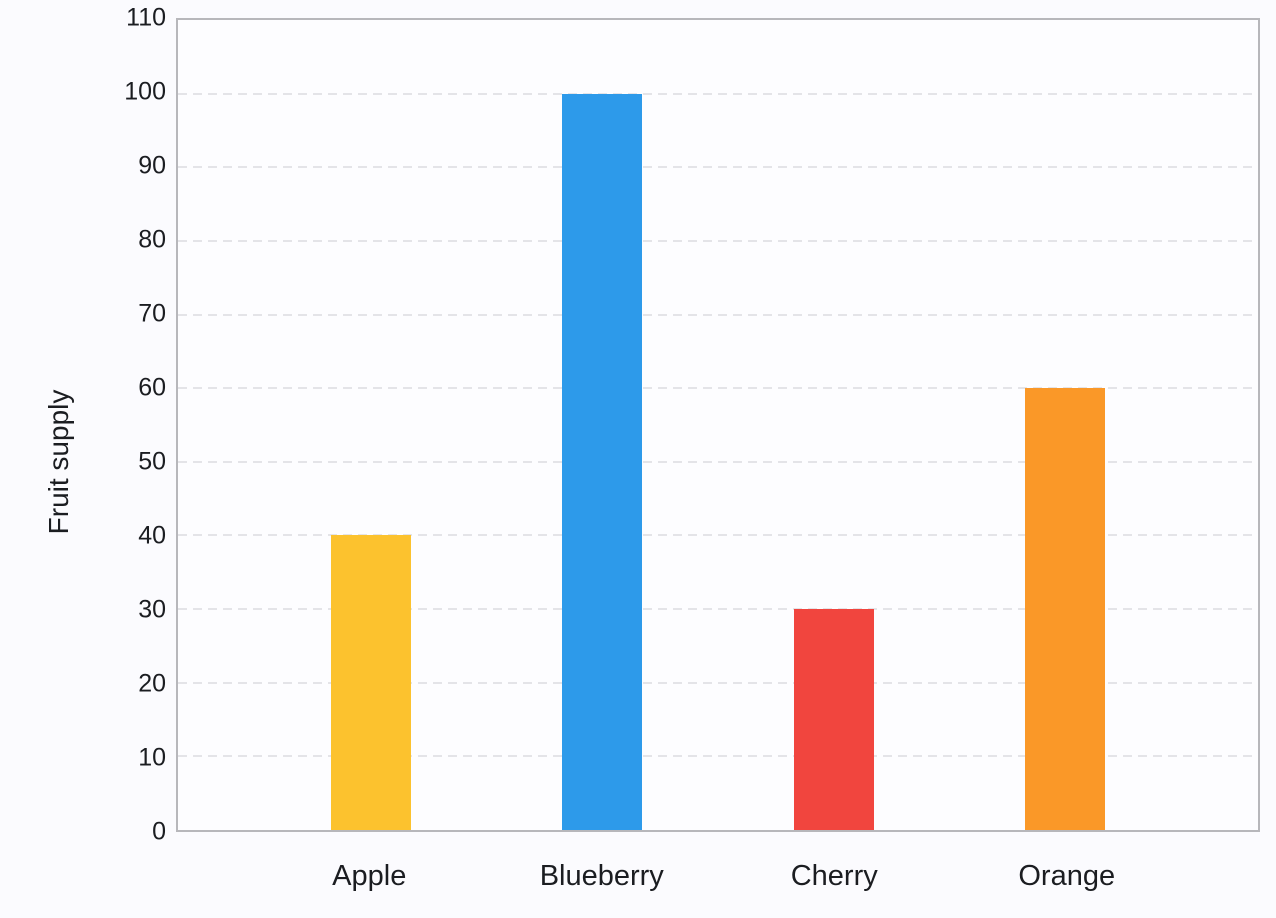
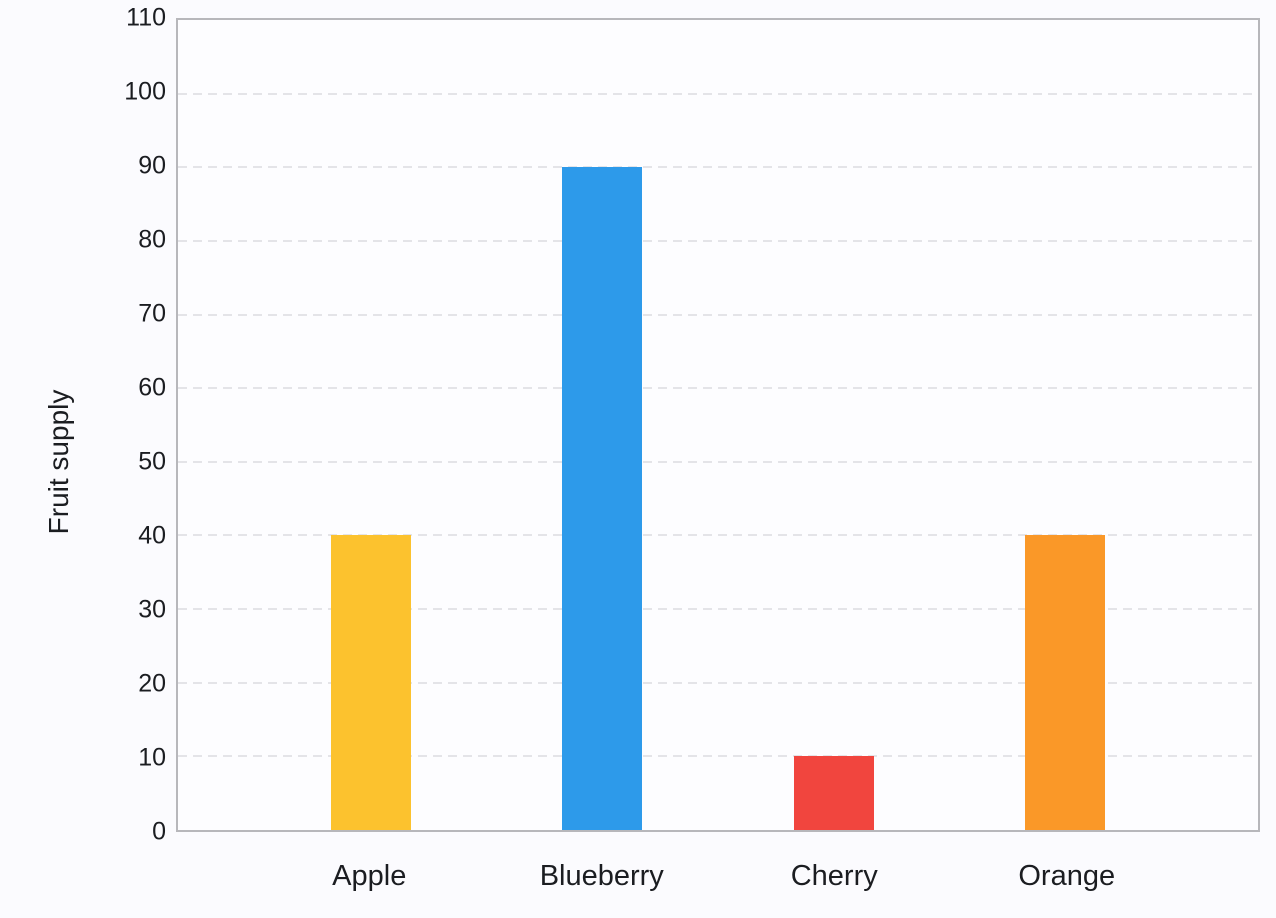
Blueberry: 100 -> 90
Cherry: 30 -> 10
Orange: 60 -> 40
